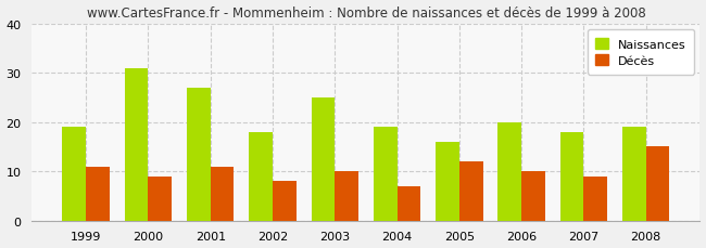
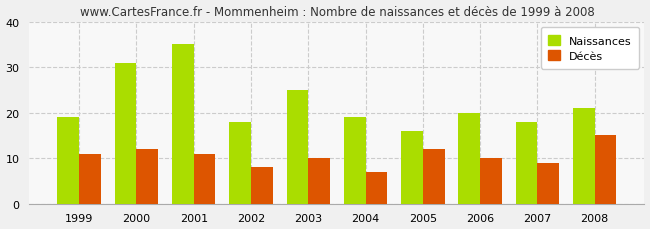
Décès/2000: 9 -> 12
Naissances/2001: 27 -> 35
Naissances/2008: 19 -> 21
